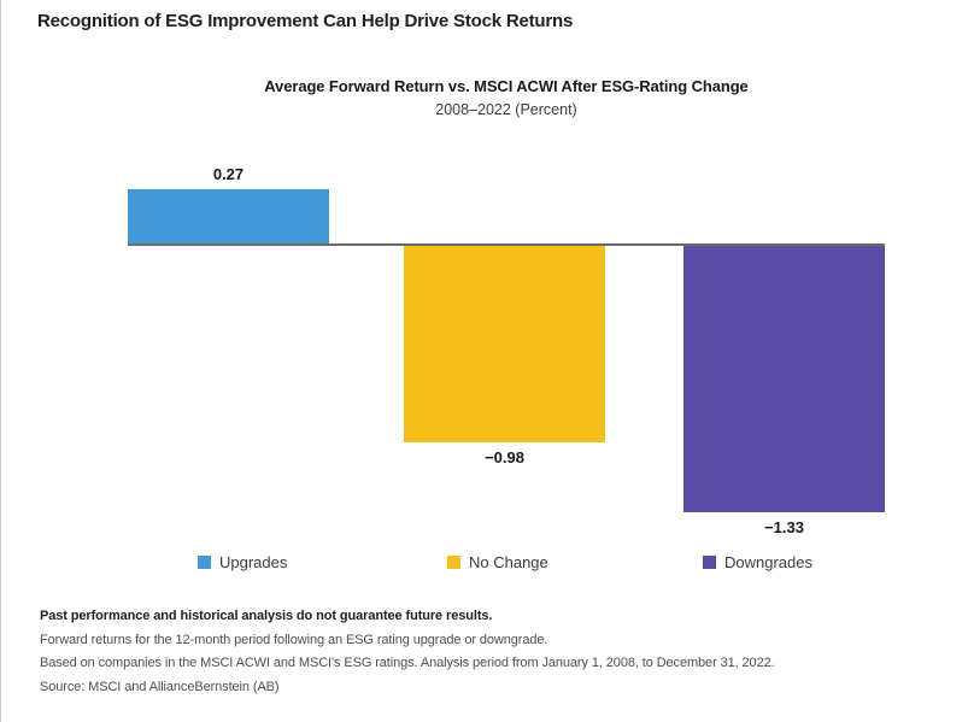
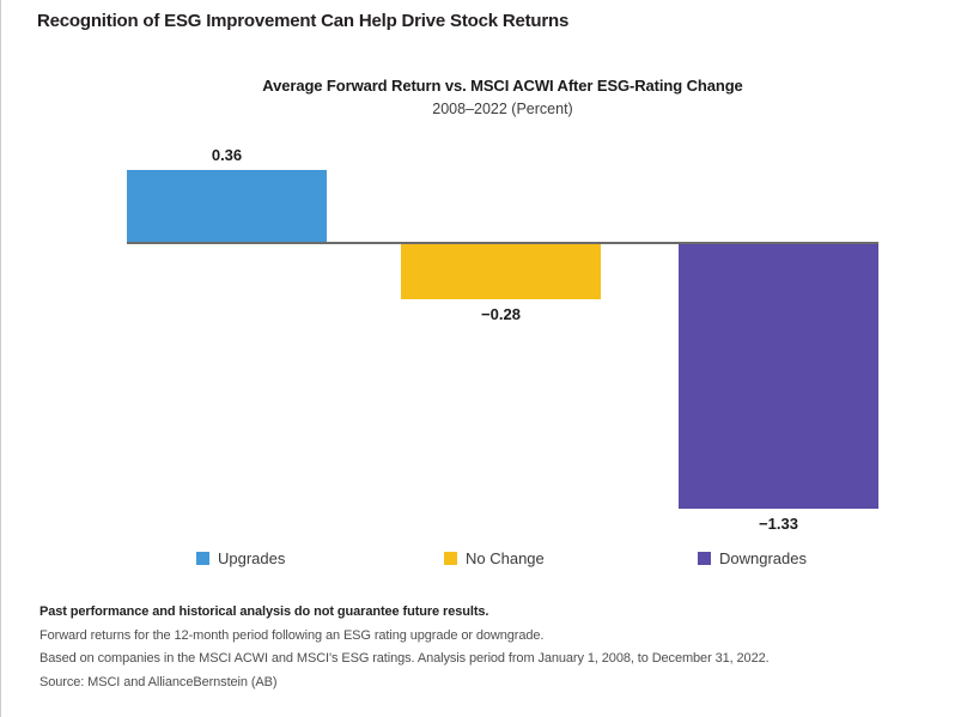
Upgrades: 0.27 -> 0.36
No Change: −0.98 -> −0.28
